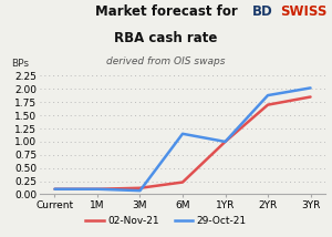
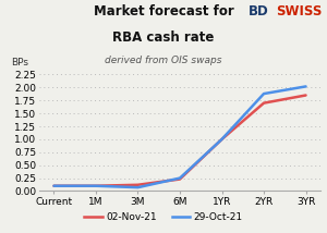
29-Oct-21/6M: 1.15 -> 0.25
